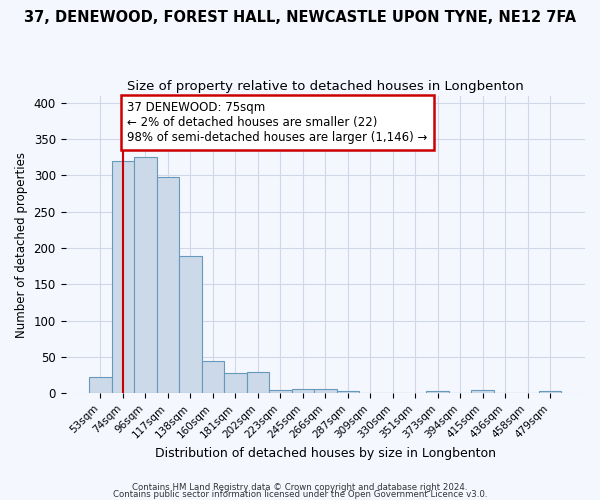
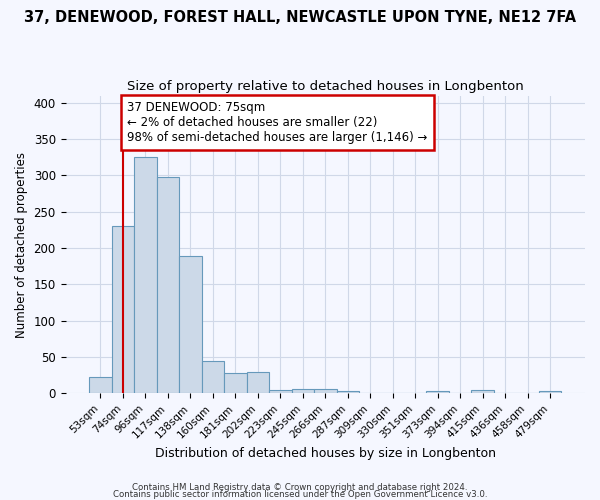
74sqm: 320 -> 230
